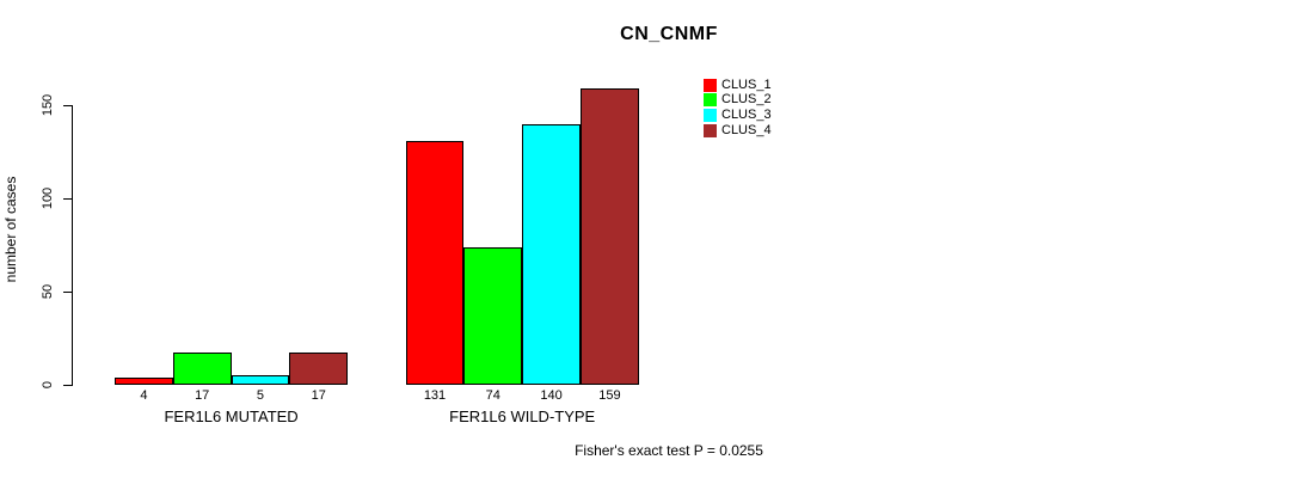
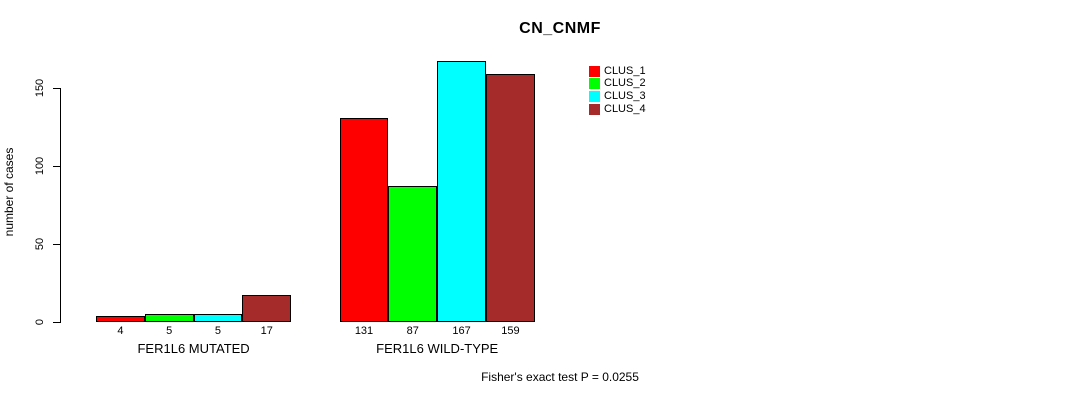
CLUS_2/FER1L6 MUTATED: 17 -> 5
CLUS_2/FER1L6 WILD-TYPE: 74 -> 87
CLUS_3/FER1L6 WILD-TYPE: 140 -> 167
